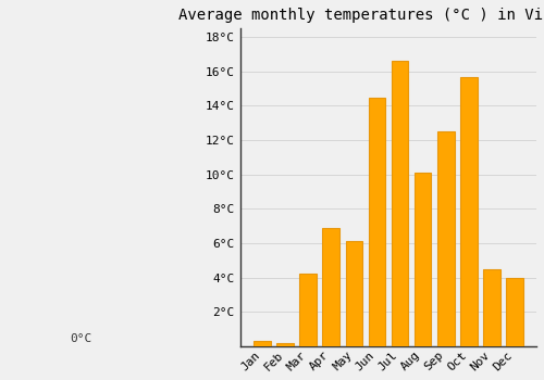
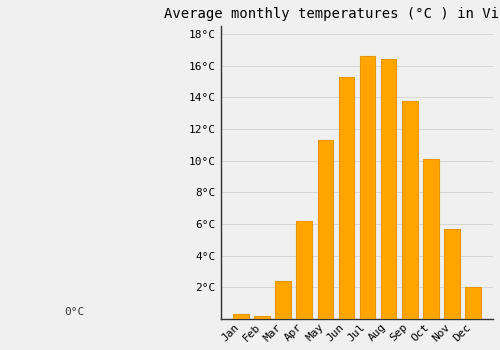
Mar: 4.2°C -> 2.4°C
Apr: 6.9°C -> 6.2°C
May: 6.1°C -> 11.3°C
Jun: 14.5°C -> 15.3°C
Aug: 10.1°C -> 16.4°C
Sep: 12.5°C -> 13.8°C
Oct: 15.7°C -> 10.1°C
Nov: 4.5°C -> 5.7°C
Dec: 4.0°C -> 2.0°C
